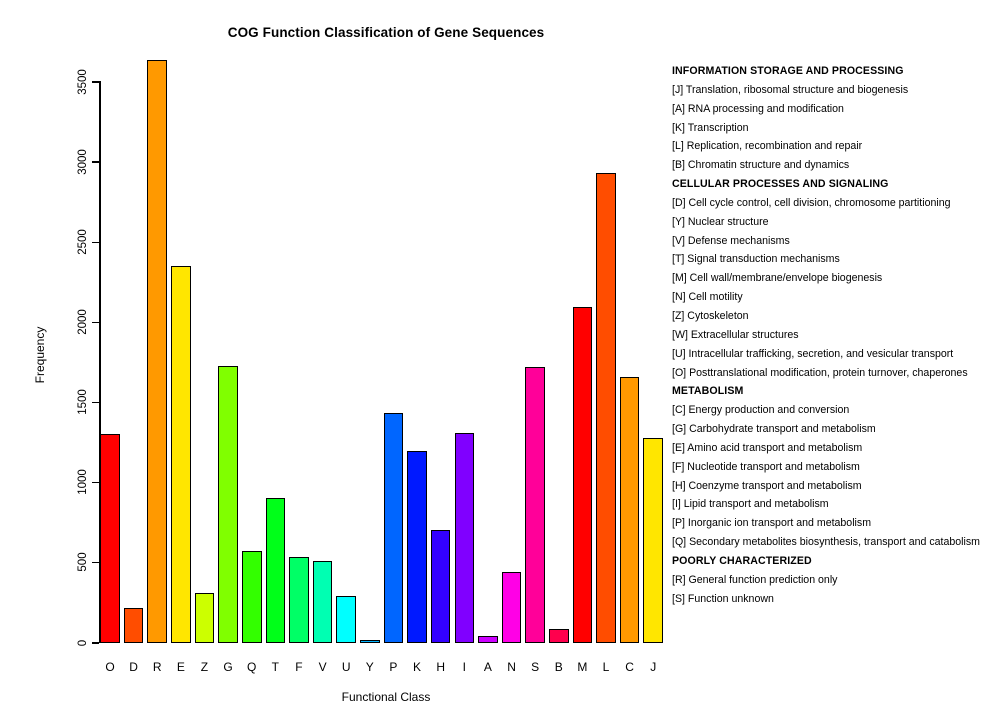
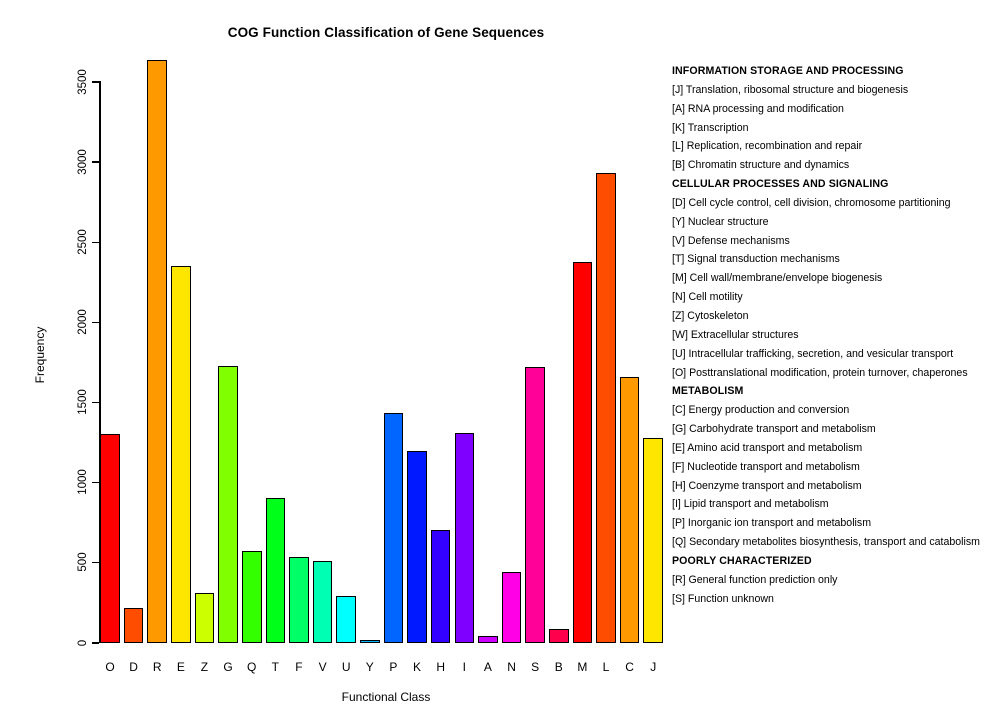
M: 2090 -> 2370
